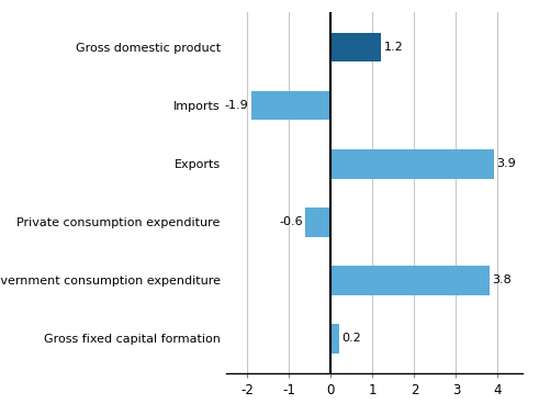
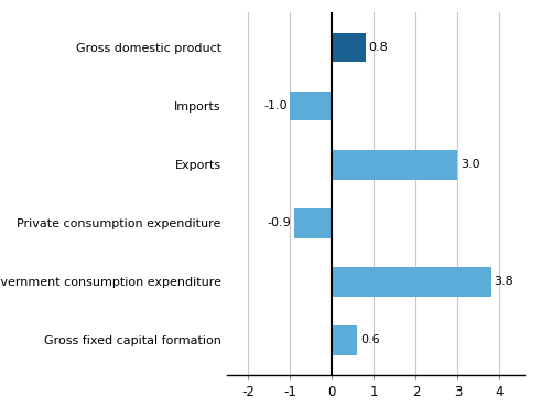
Gross domestic product: 1.2 -> 0.8
Imports: -1.9 -> -1.0
Exports: 3.9 -> 3.0
Private consumption expenditure: -0.6 -> -0.9
Gross fixed capital formation: 0.2 -> 0.6
